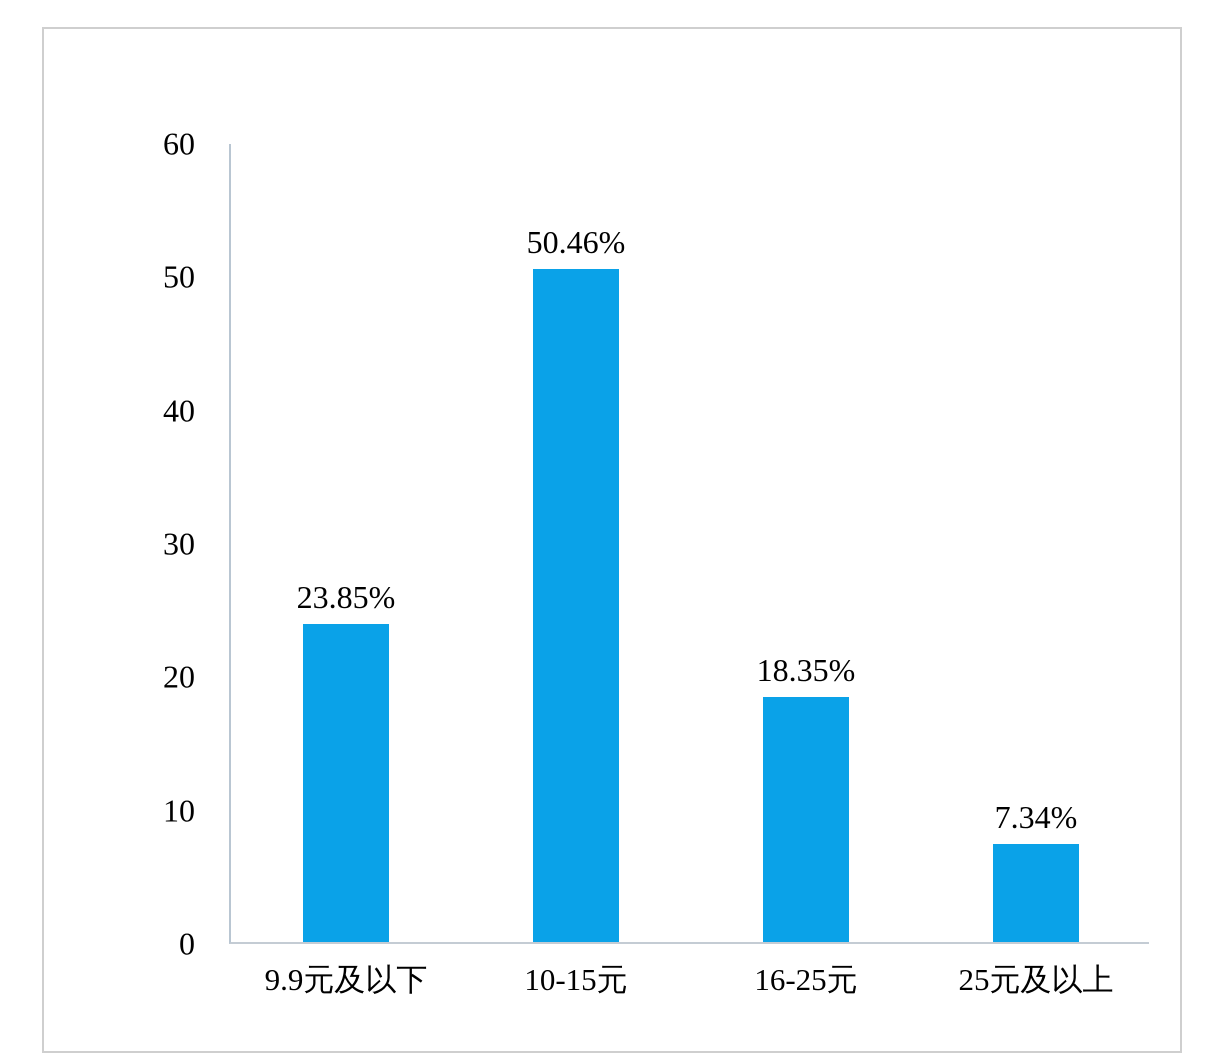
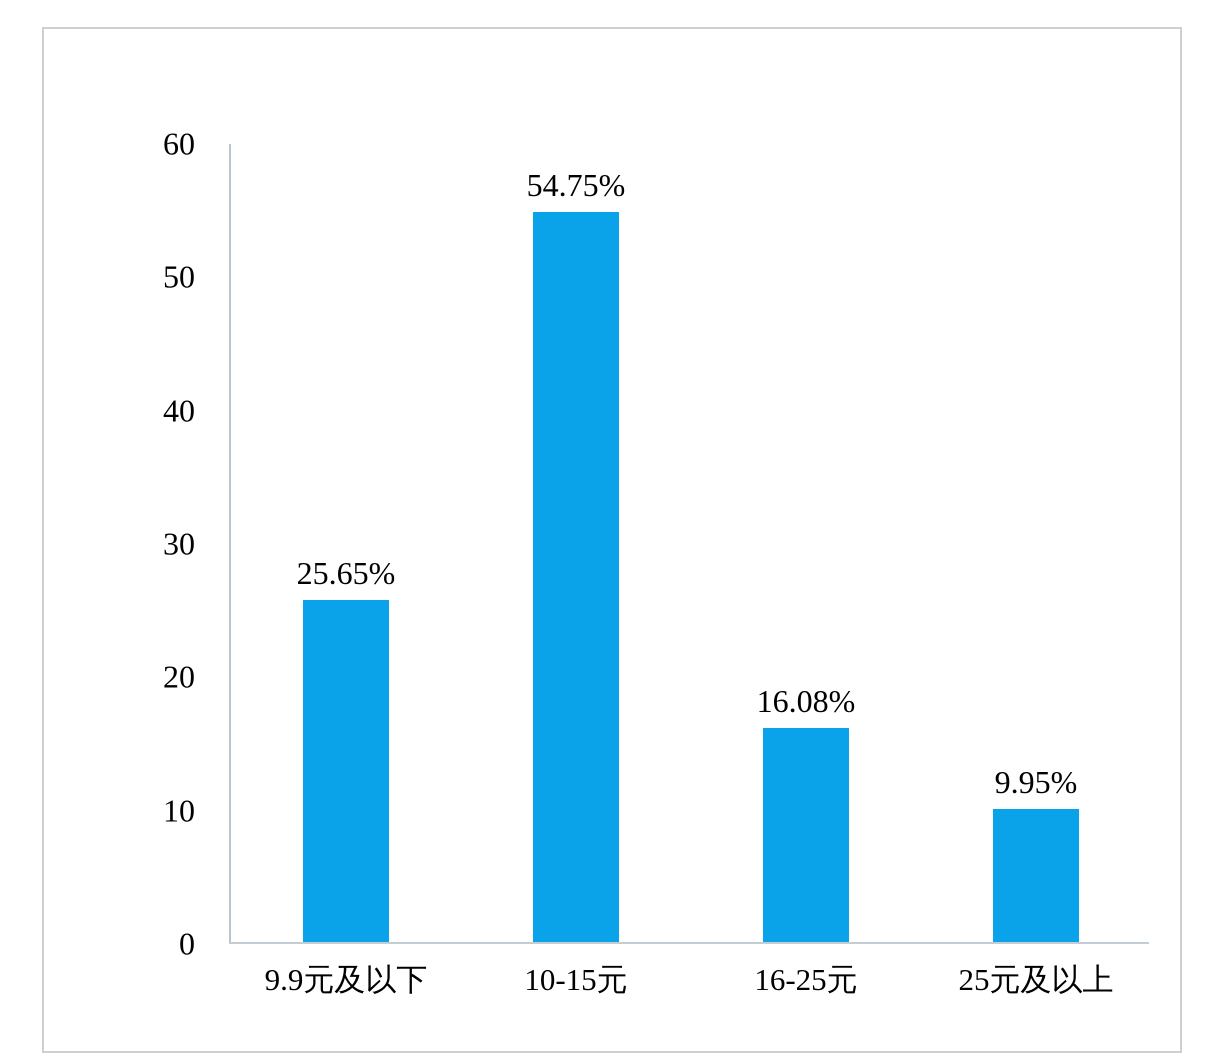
9.9元及以下: 23.85% -> 25.65%
10-15元: 50.46% -> 54.75%
16-25元: 18.35% -> 16.08%
25元及以上: 7.34% -> 9.95%
